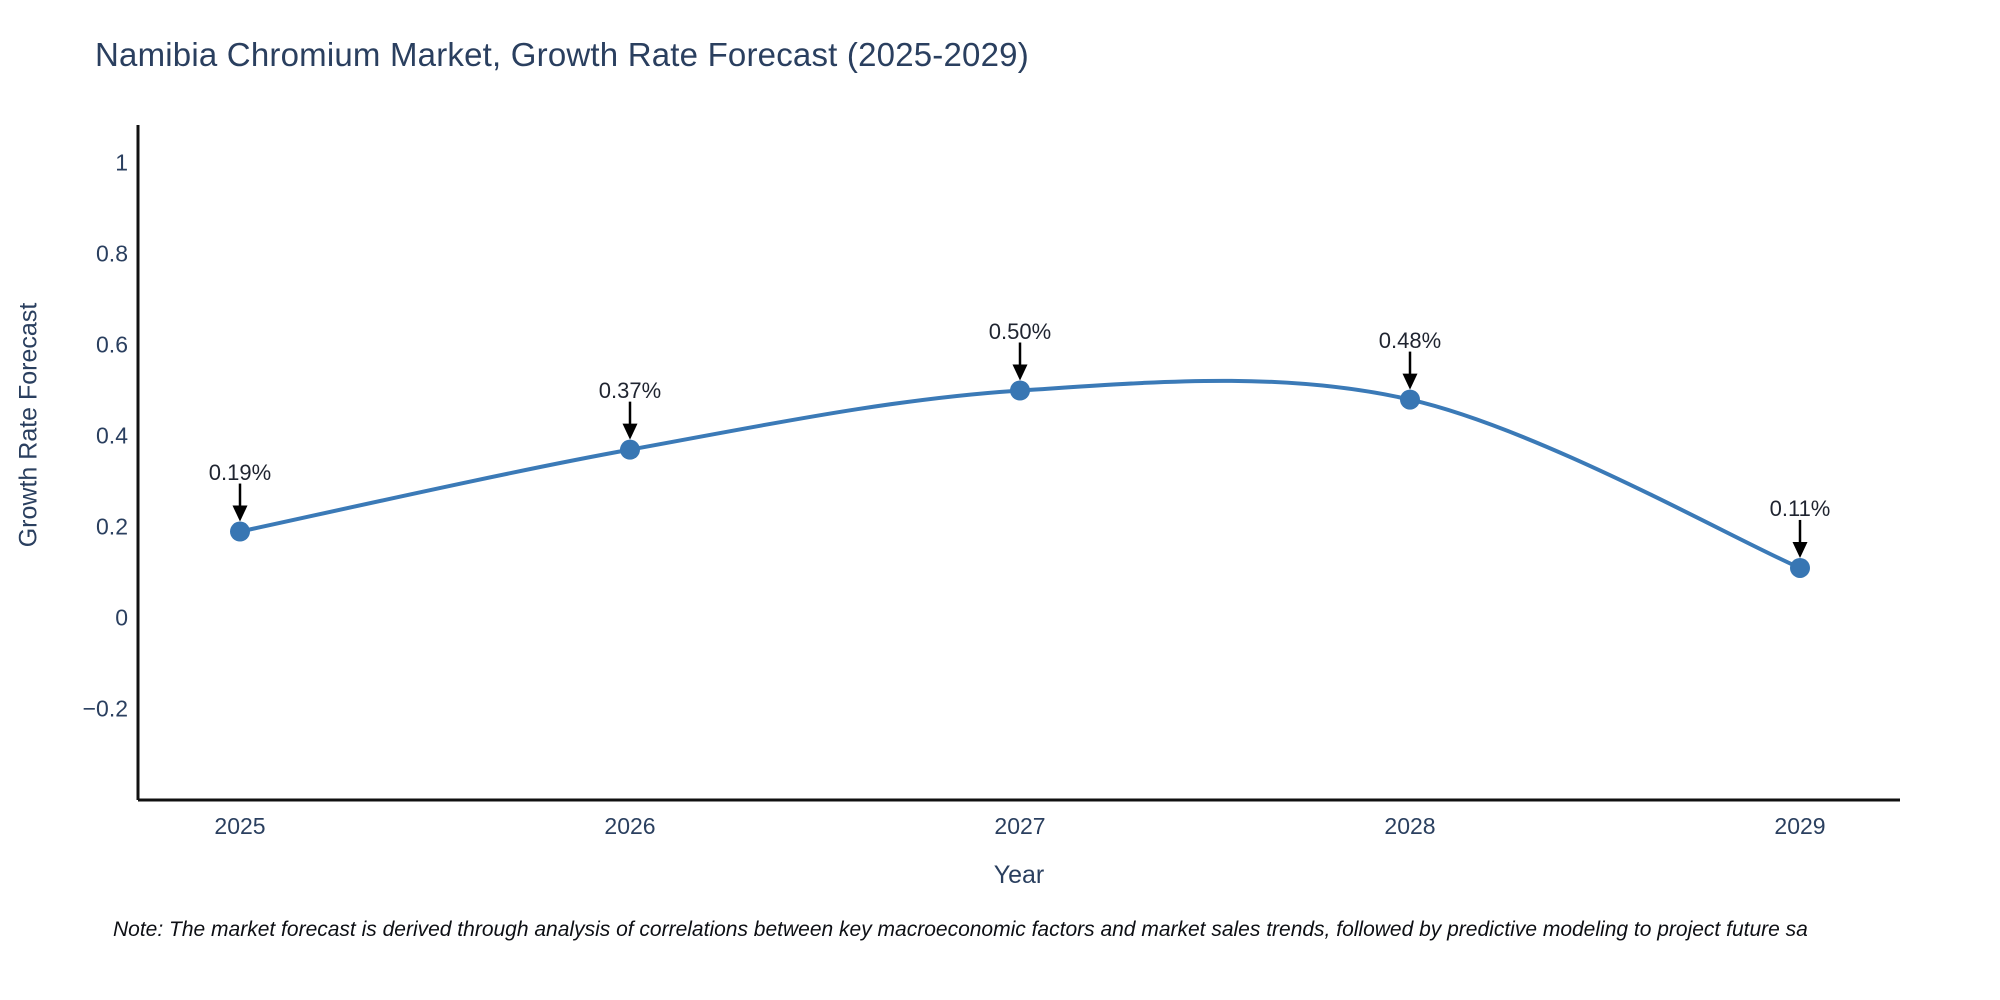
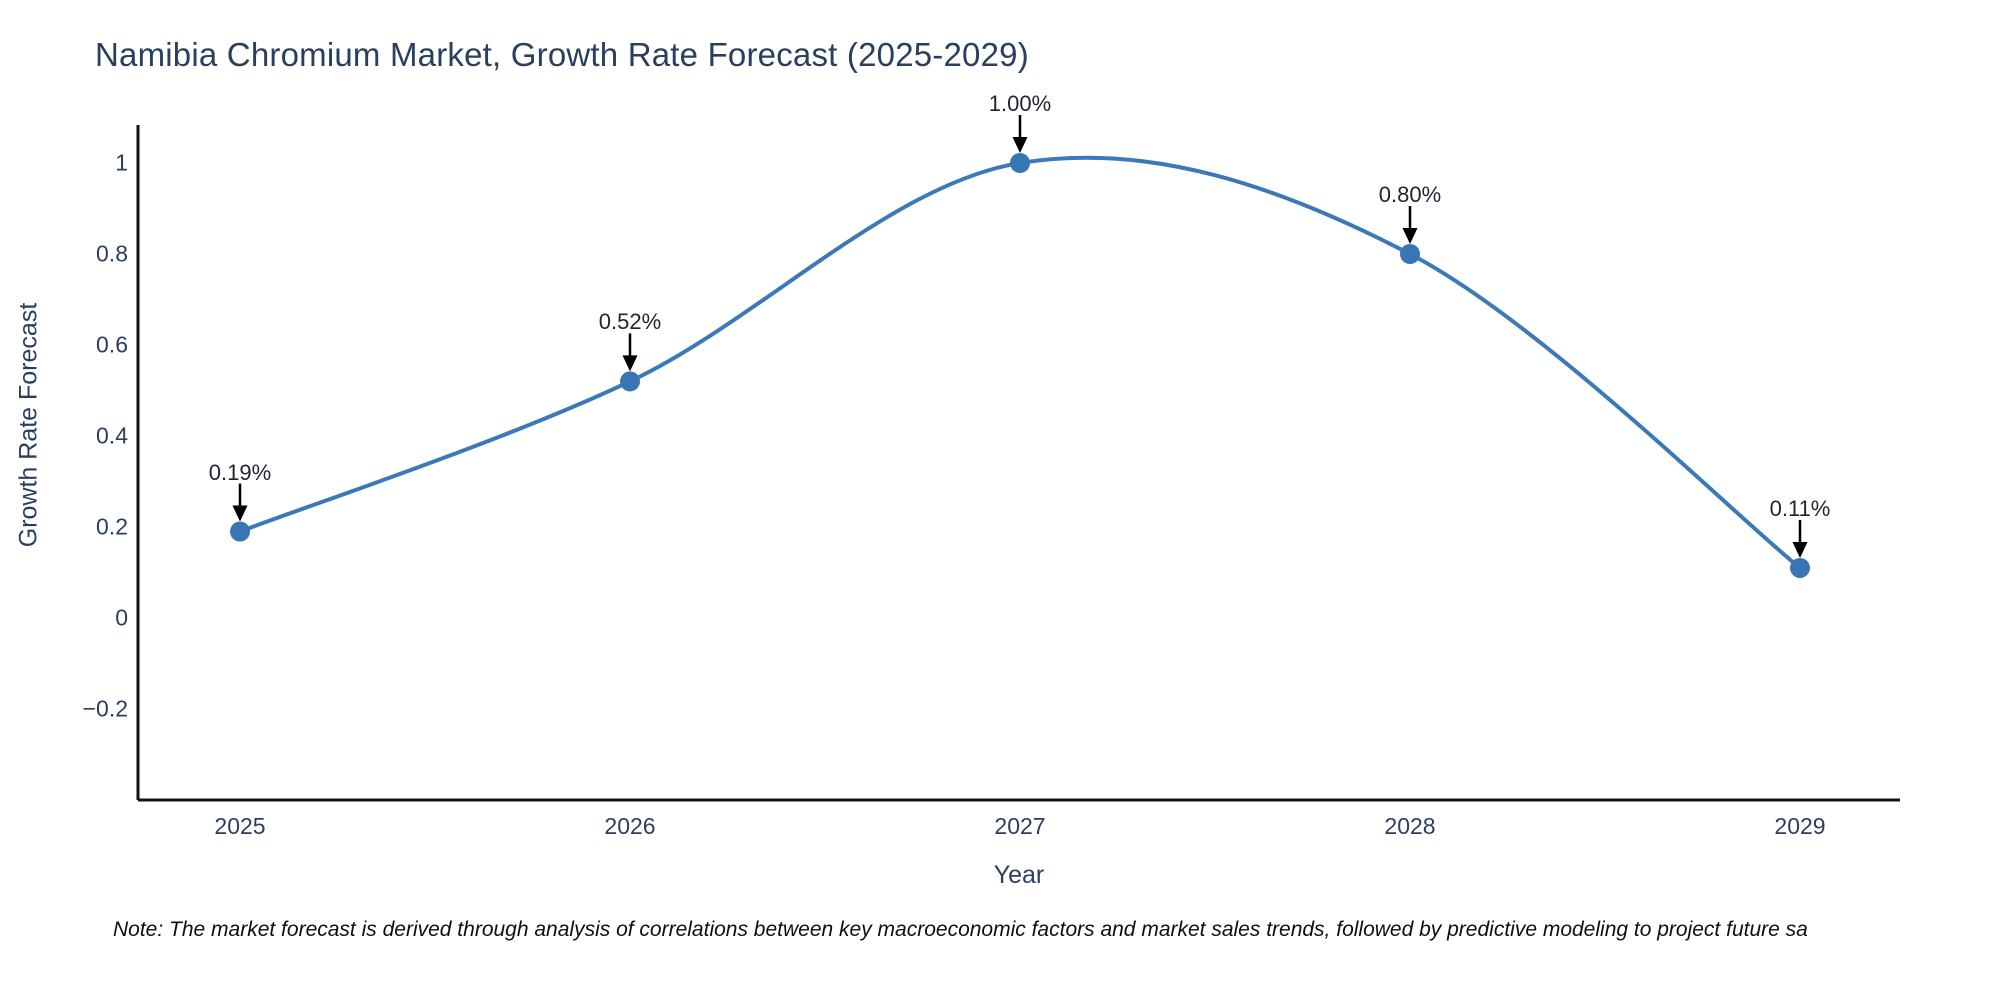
2026: 0.37% -> 0.52%
2027: 0.50% -> 1.00%
2028: 0.48% -> 0.80%
